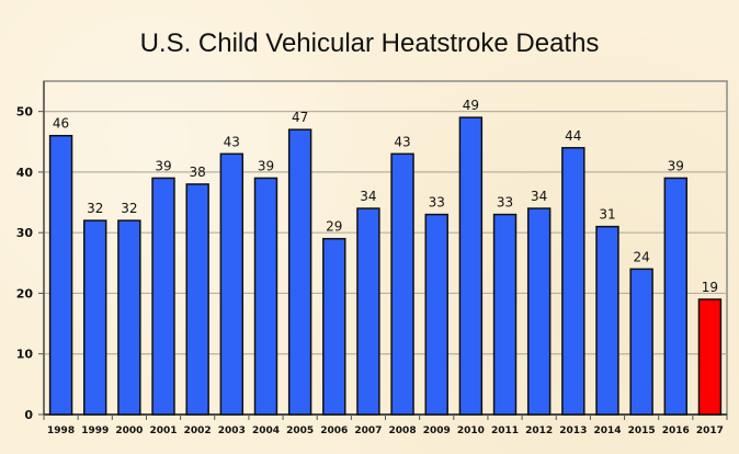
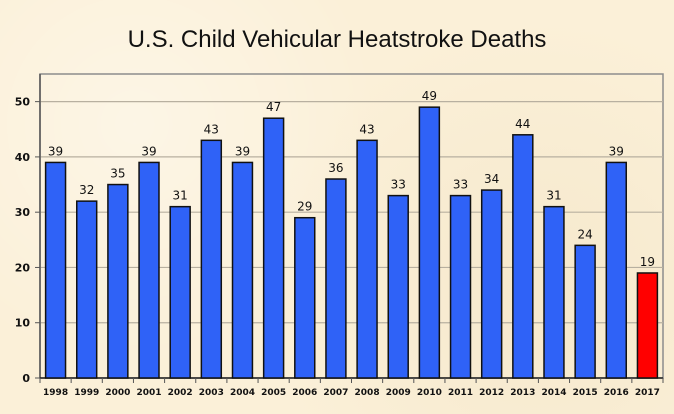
1998: 46 -> 39
2000: 32 -> 35
2002: 38 -> 31
2007: 34 -> 36
